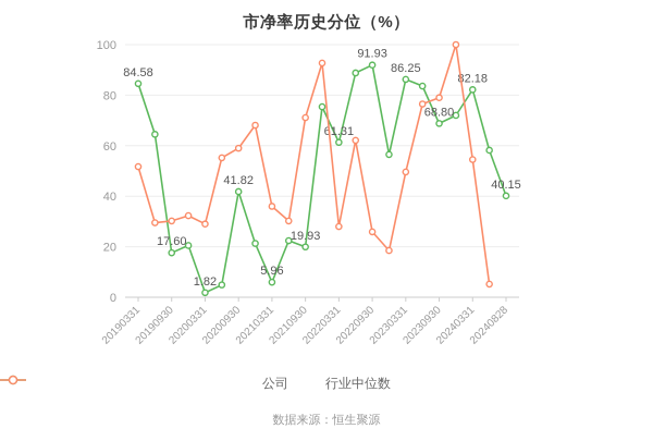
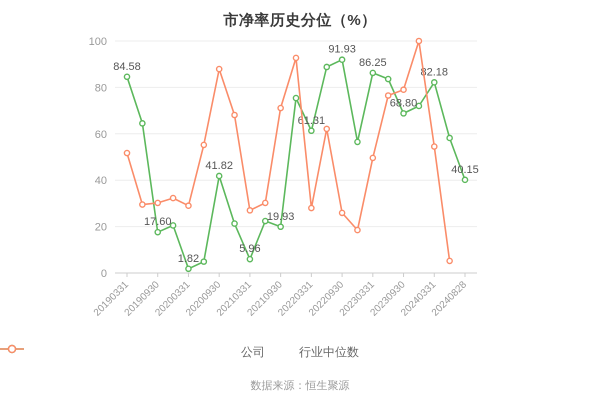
行业中位数/20200930: 59 -> 88
行业中位数/20210331: 36 -> 27
